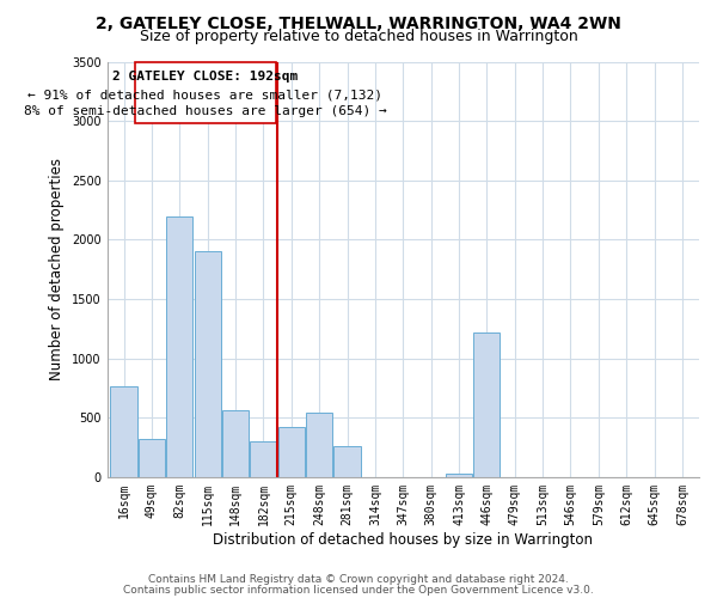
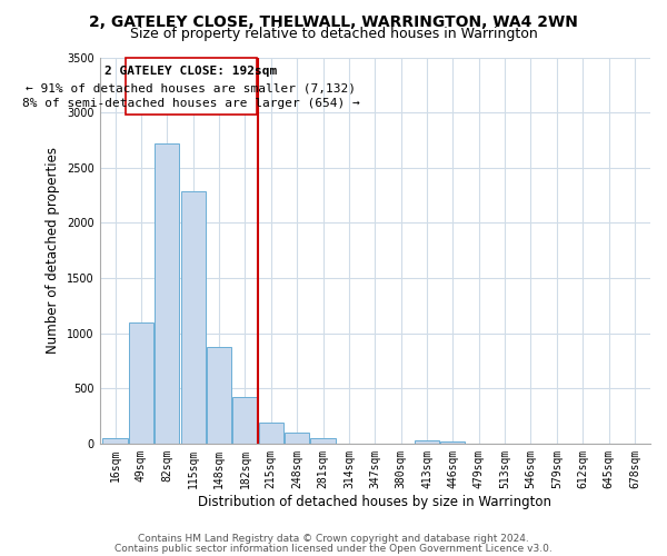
16sqm: 760 -> 50
49sqm: 320 -> 1100
82sqm: 2200 -> 2720
115sqm: 1900 -> 2290
148sqm: 560 -> 880
182sqm: 300 -> 420
215sqm: 420 -> 190
248sqm: 540 -> 100
281sqm: 260 -> 50
446sqm: 1220 -> 20
